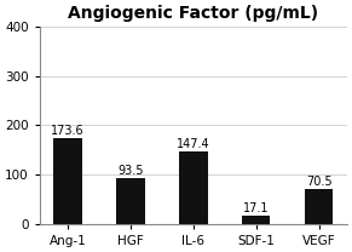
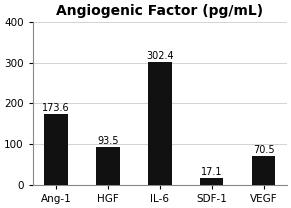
IL-6: 147.4 -> 302.4
